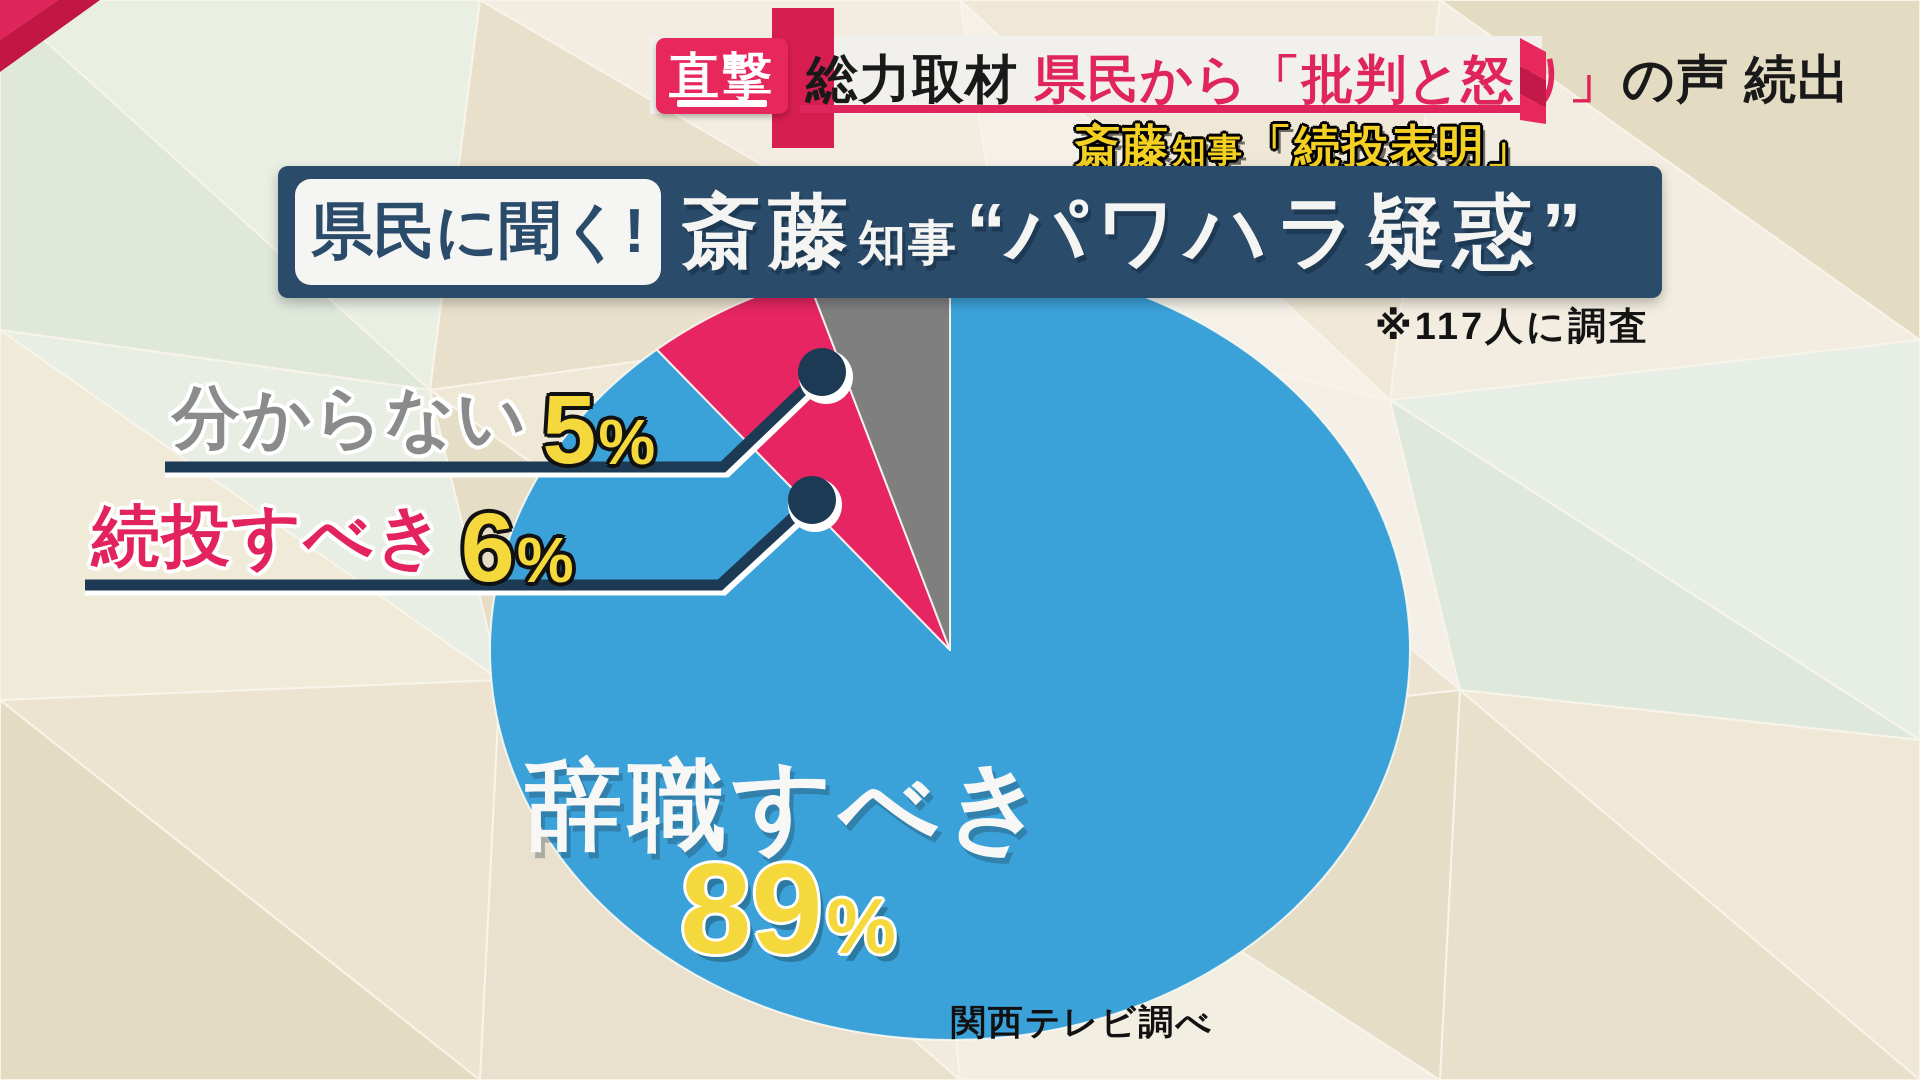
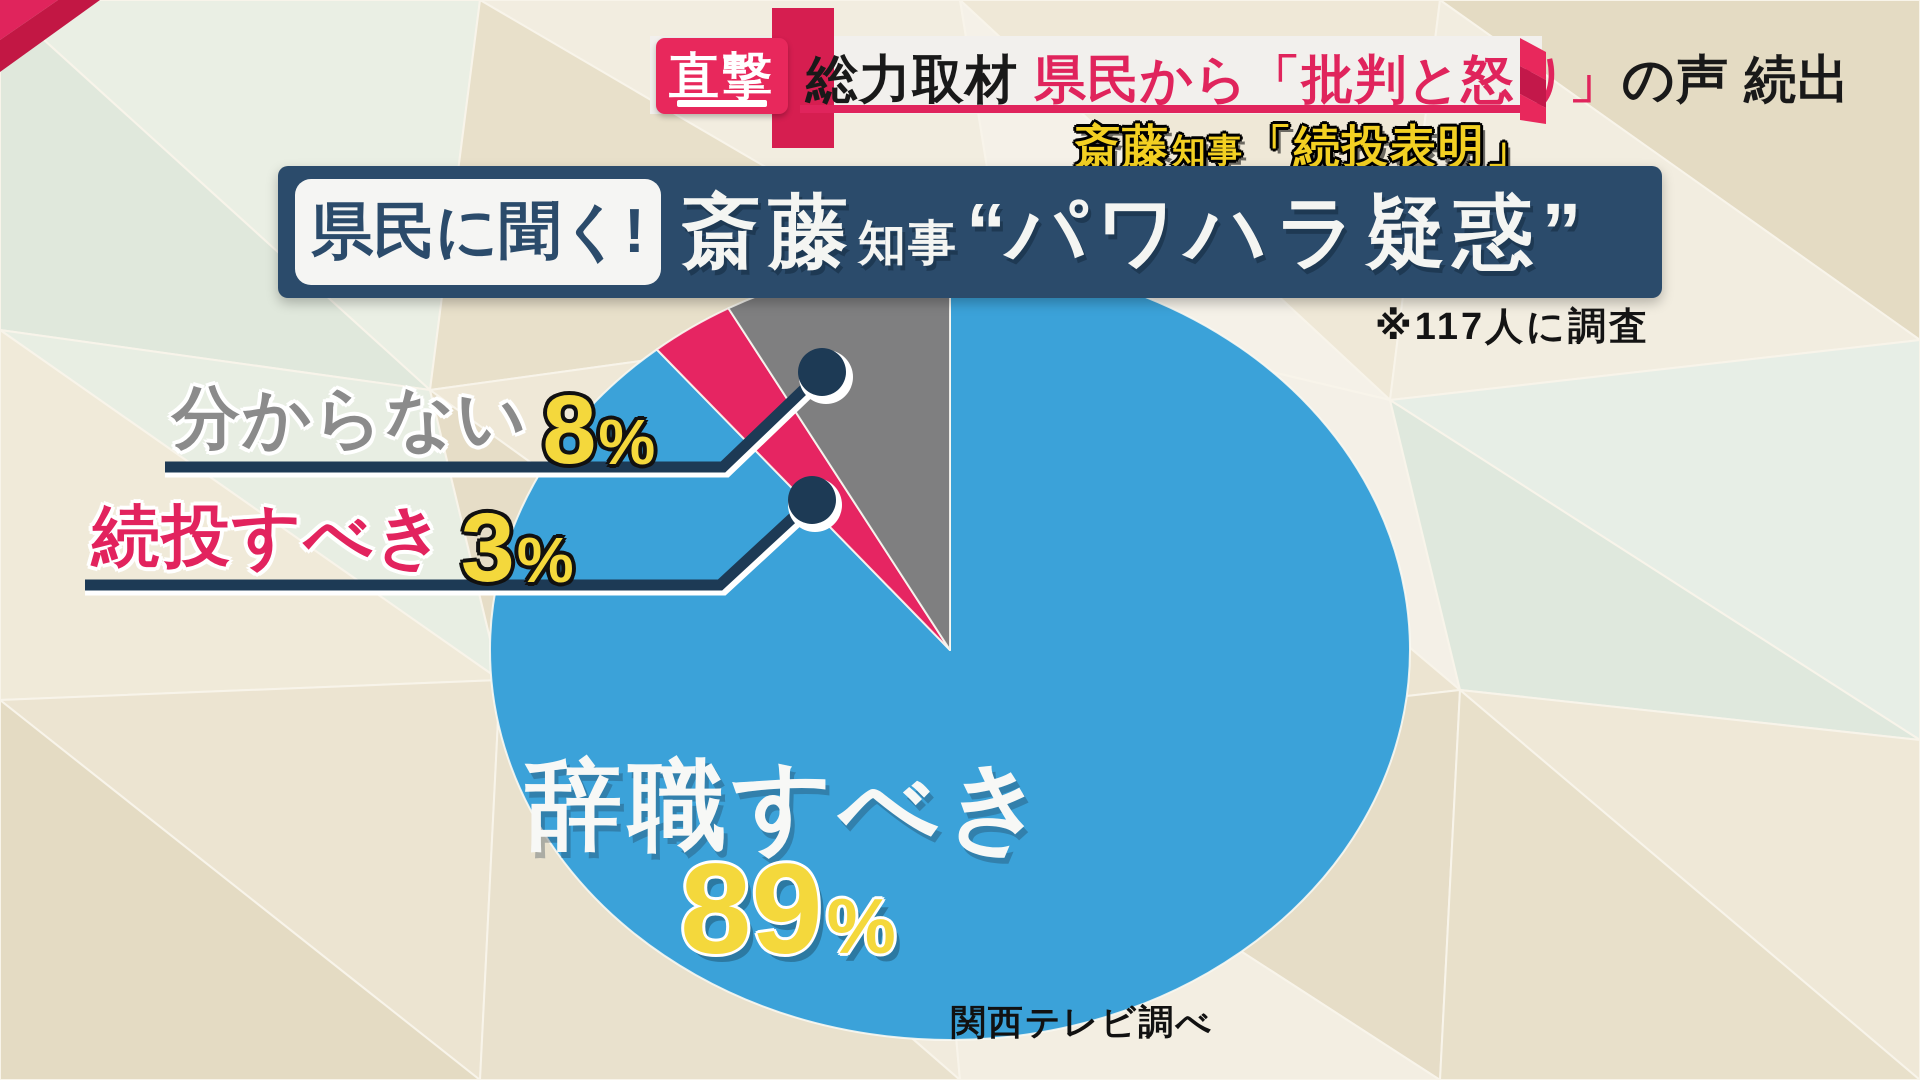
続投すべき: 6 -> 3
分からない: 5 -> 8
